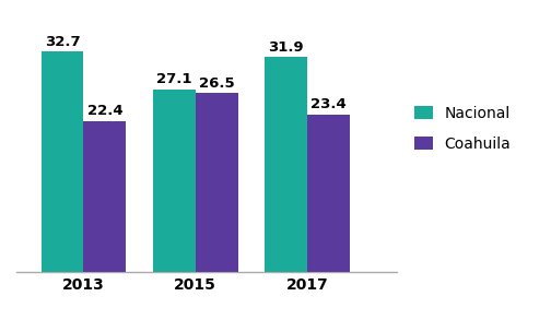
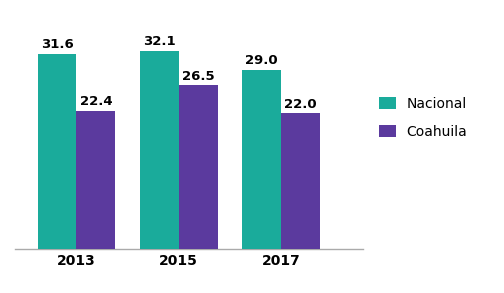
Nacional/2013: 32.7 -> 31.6
Nacional/2015: 27.1 -> 32.1
Nacional/2017: 31.9 -> 29.0
Coahuila/2017: 23.4 -> 22.0
